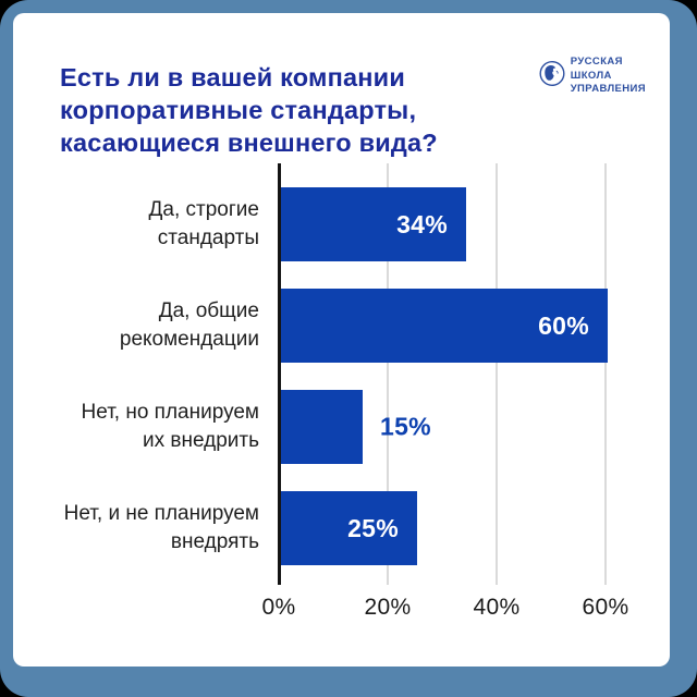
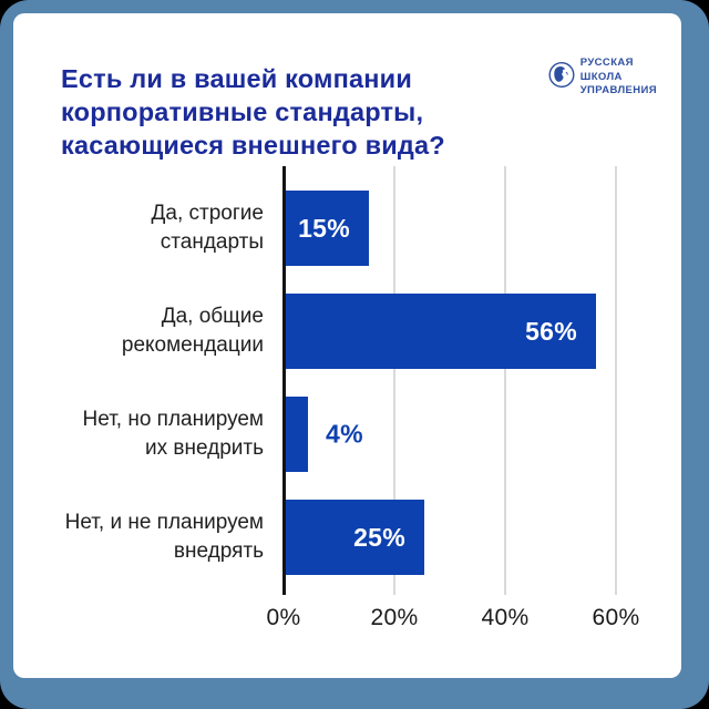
Да, строгие стандарты: 34% -> 15%
Да, общие рекомендации: 60% -> 56%
Нет, но планируем их внедрить: 15% -> 4%
